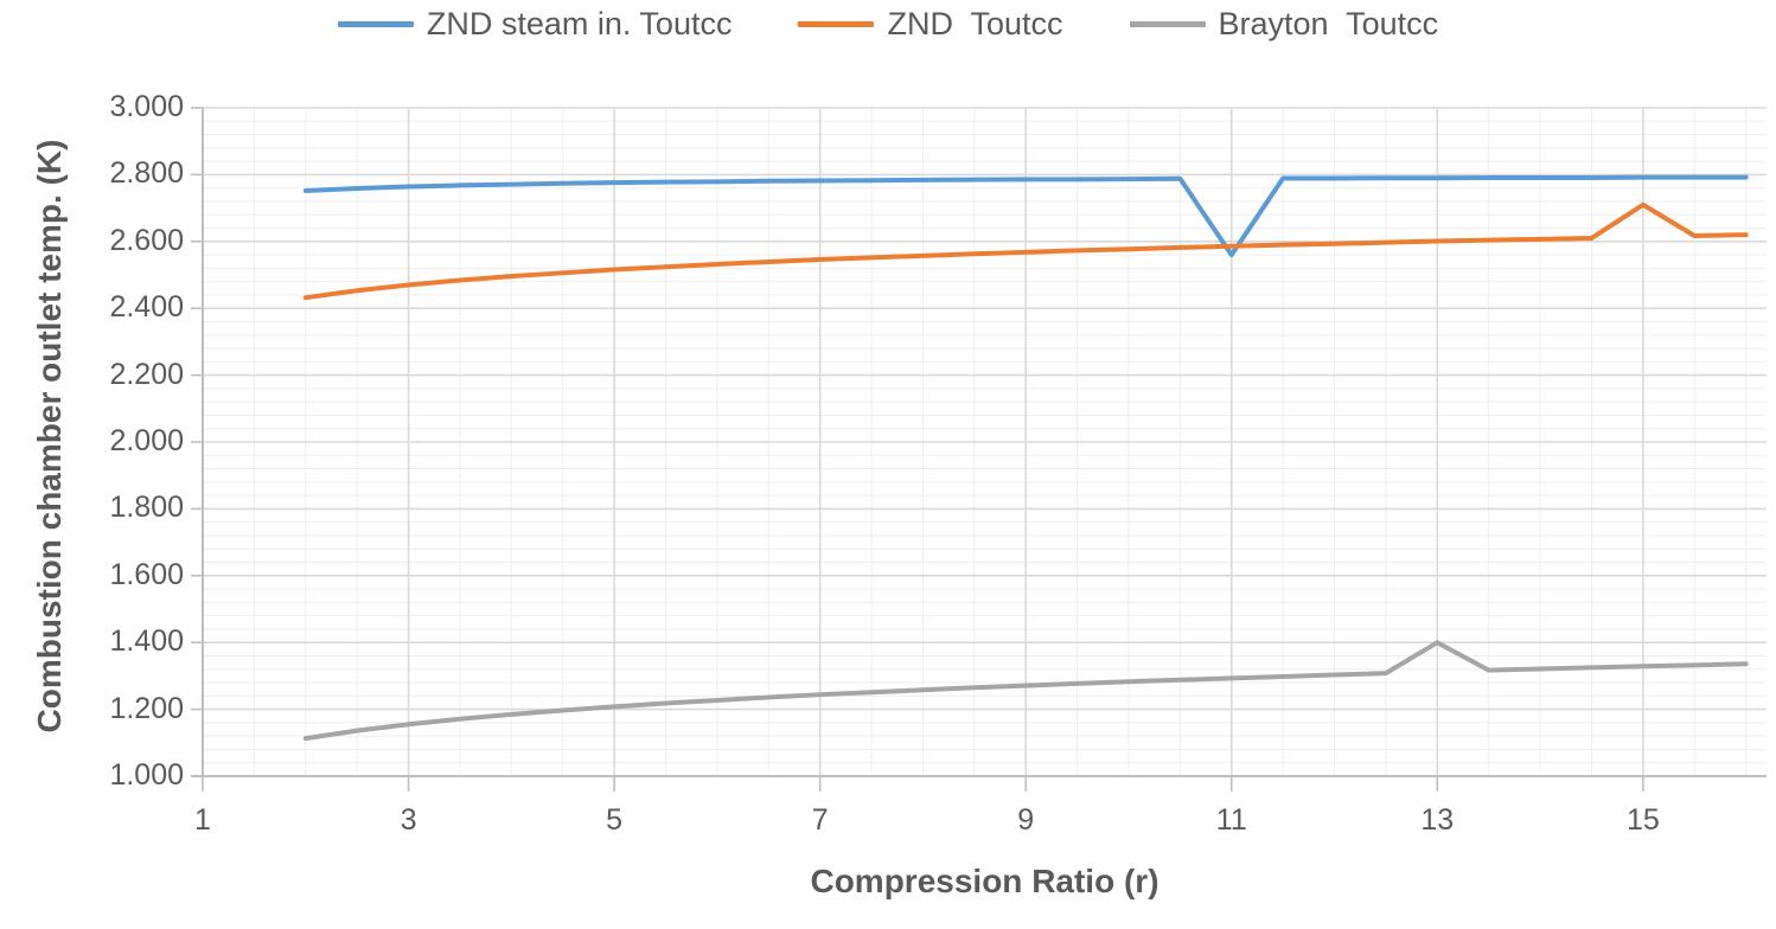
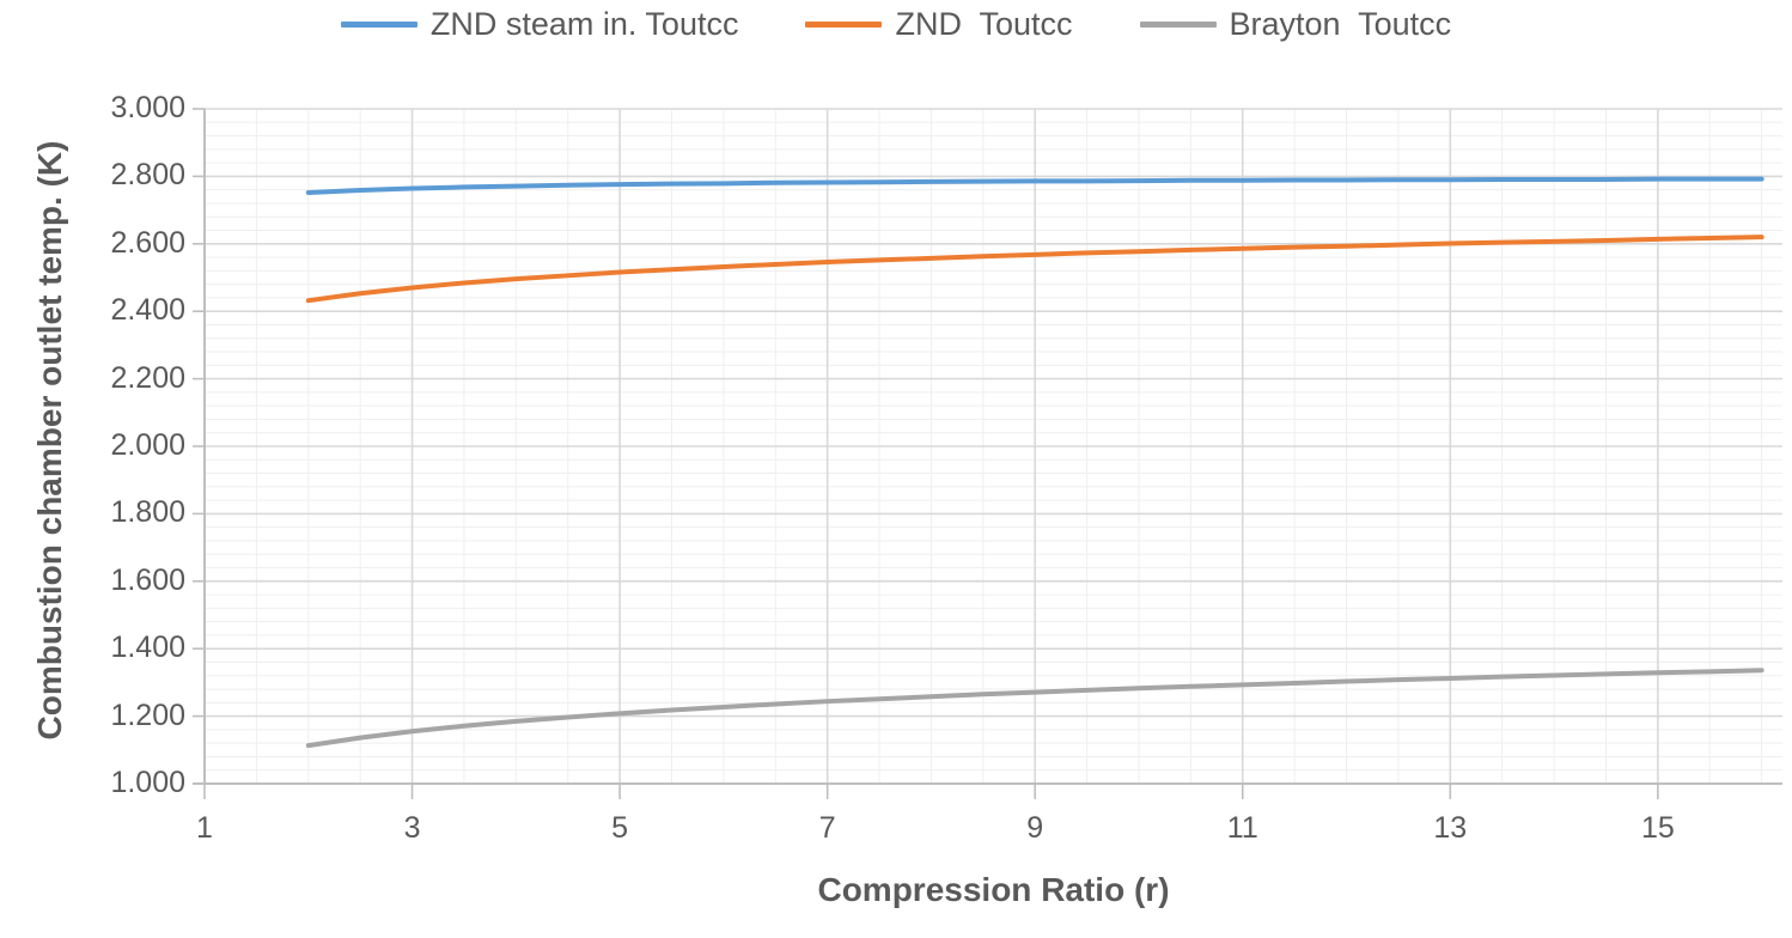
ZND steam in. Toutcc/11: 2560 -> 2790
Brayton Toutcc/13: 1400 -> 1310
ZND Toutcc/15: 2710 -> 2610
